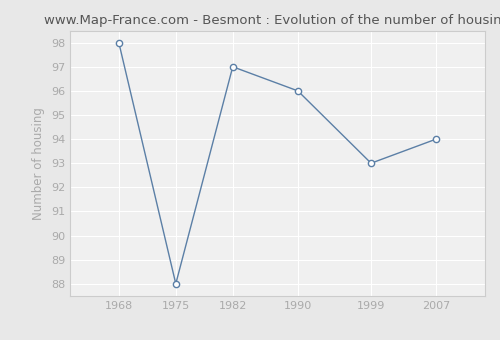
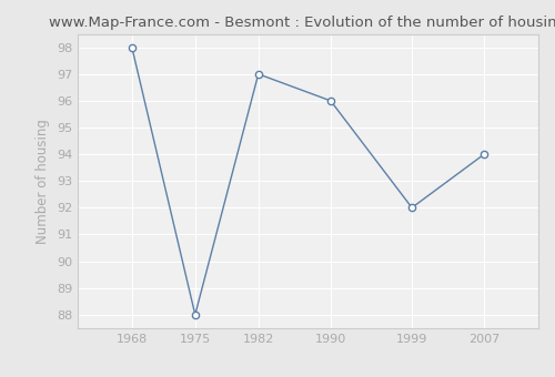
1999: 93 -> 92
